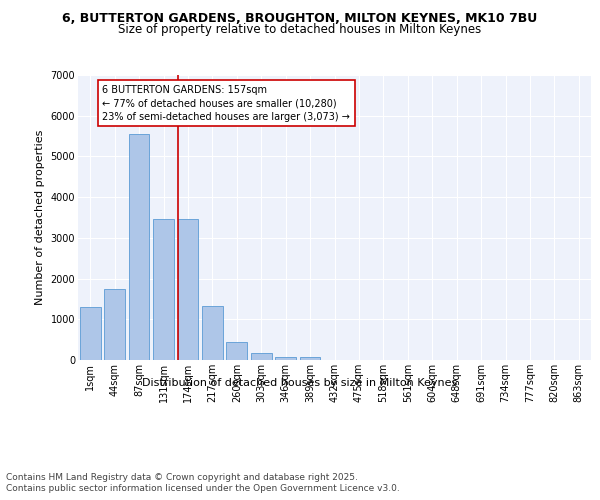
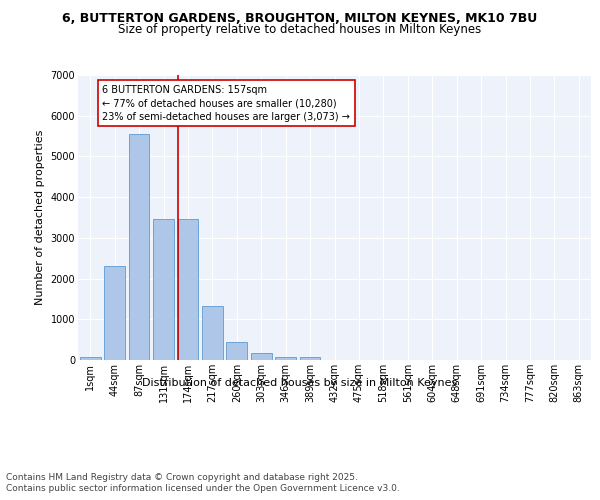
1sqm: 1300 -> 80
44sqm: 1750 -> 2320
